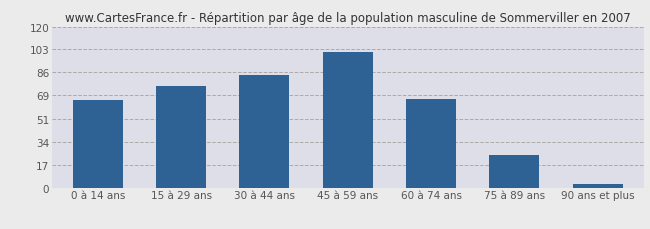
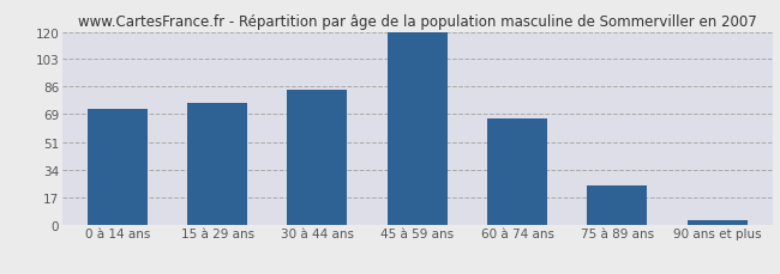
0 à 14 ans: 65 -> 72
45 à 59 ans: 101 -> 120
